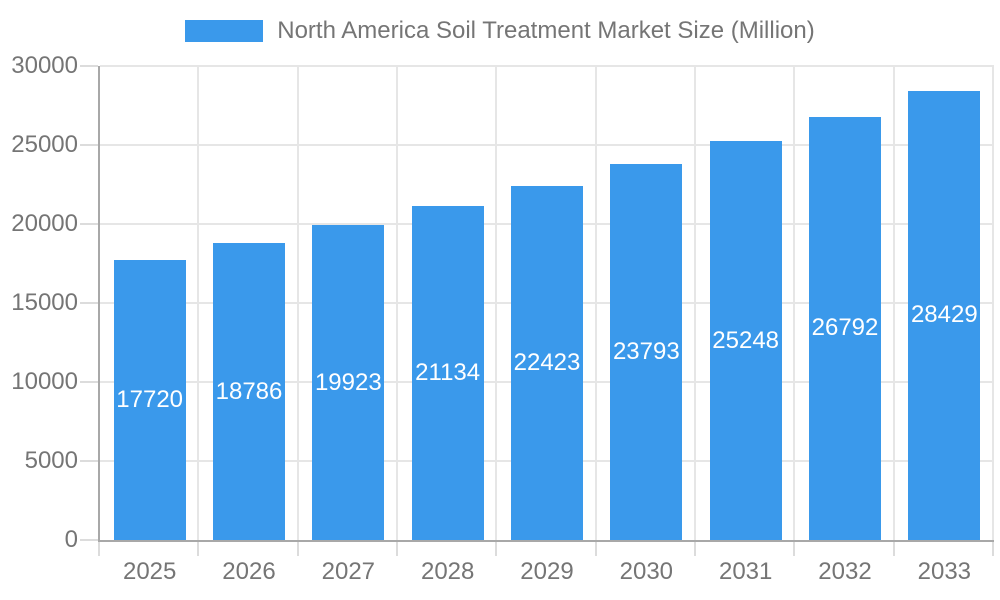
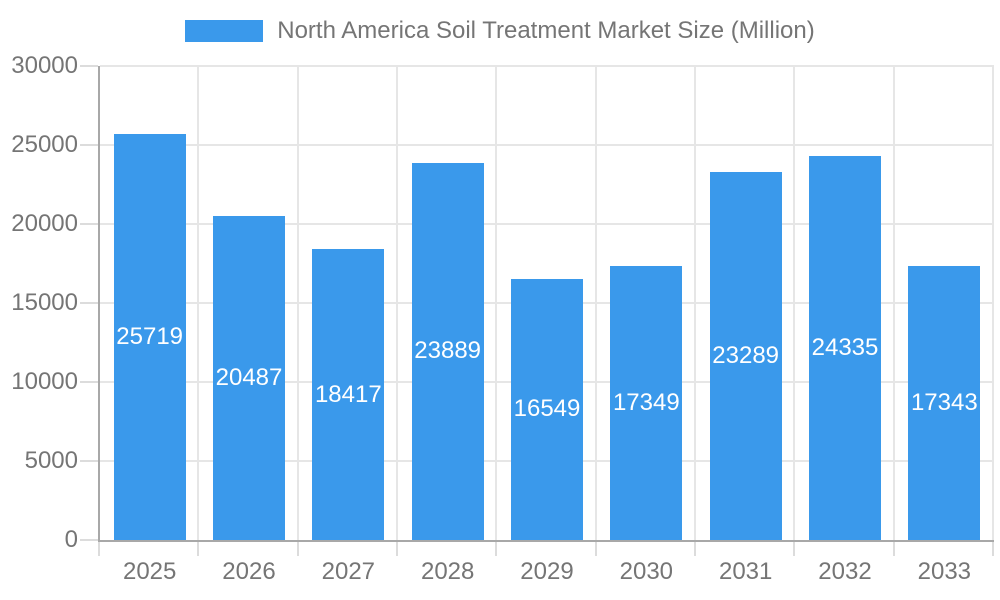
2025: 17720 -> 25719
2026: 18786 -> 20487
2027: 19923 -> 18417
2028: 21134 -> 23889
2029: 22423 -> 16549
2030: 23793 -> 17349
2031: 25248 -> 23289
2032: 26792 -> 24335
2033: 28429 -> 17343
